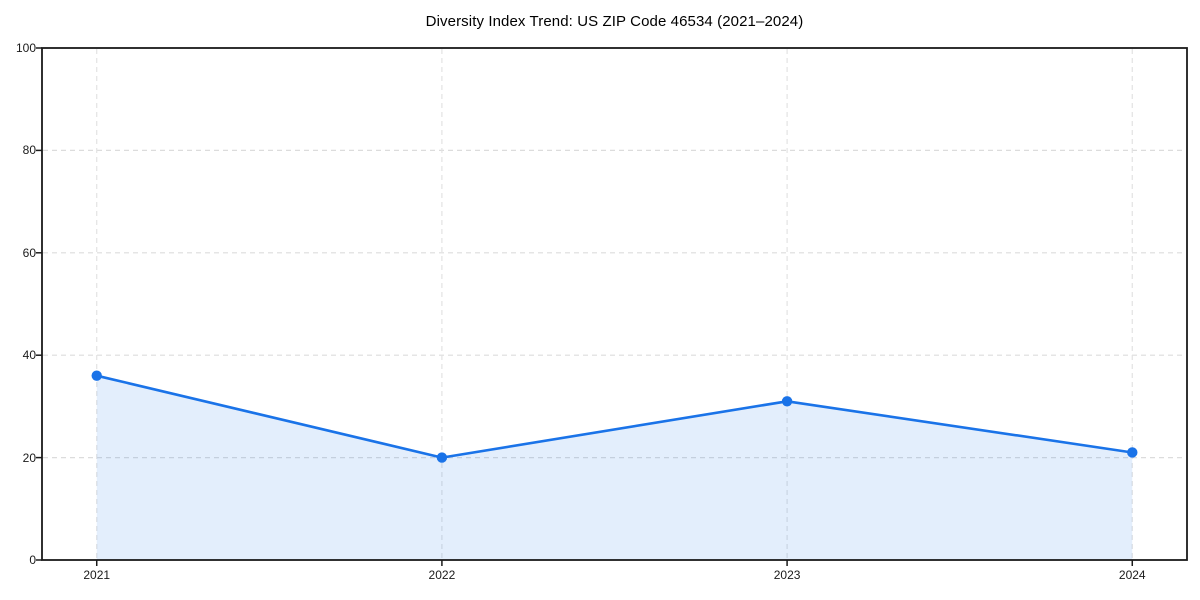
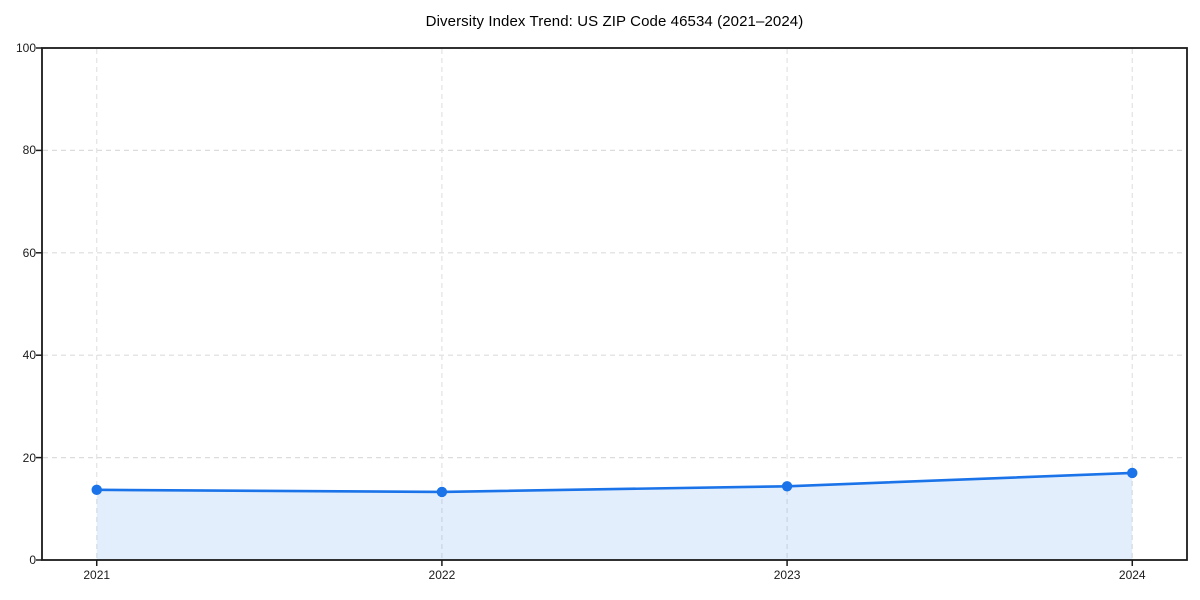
2021: 36 -> 14
2022: 20 -> 13
2023: 31 -> 14
2024: 21 -> 17
